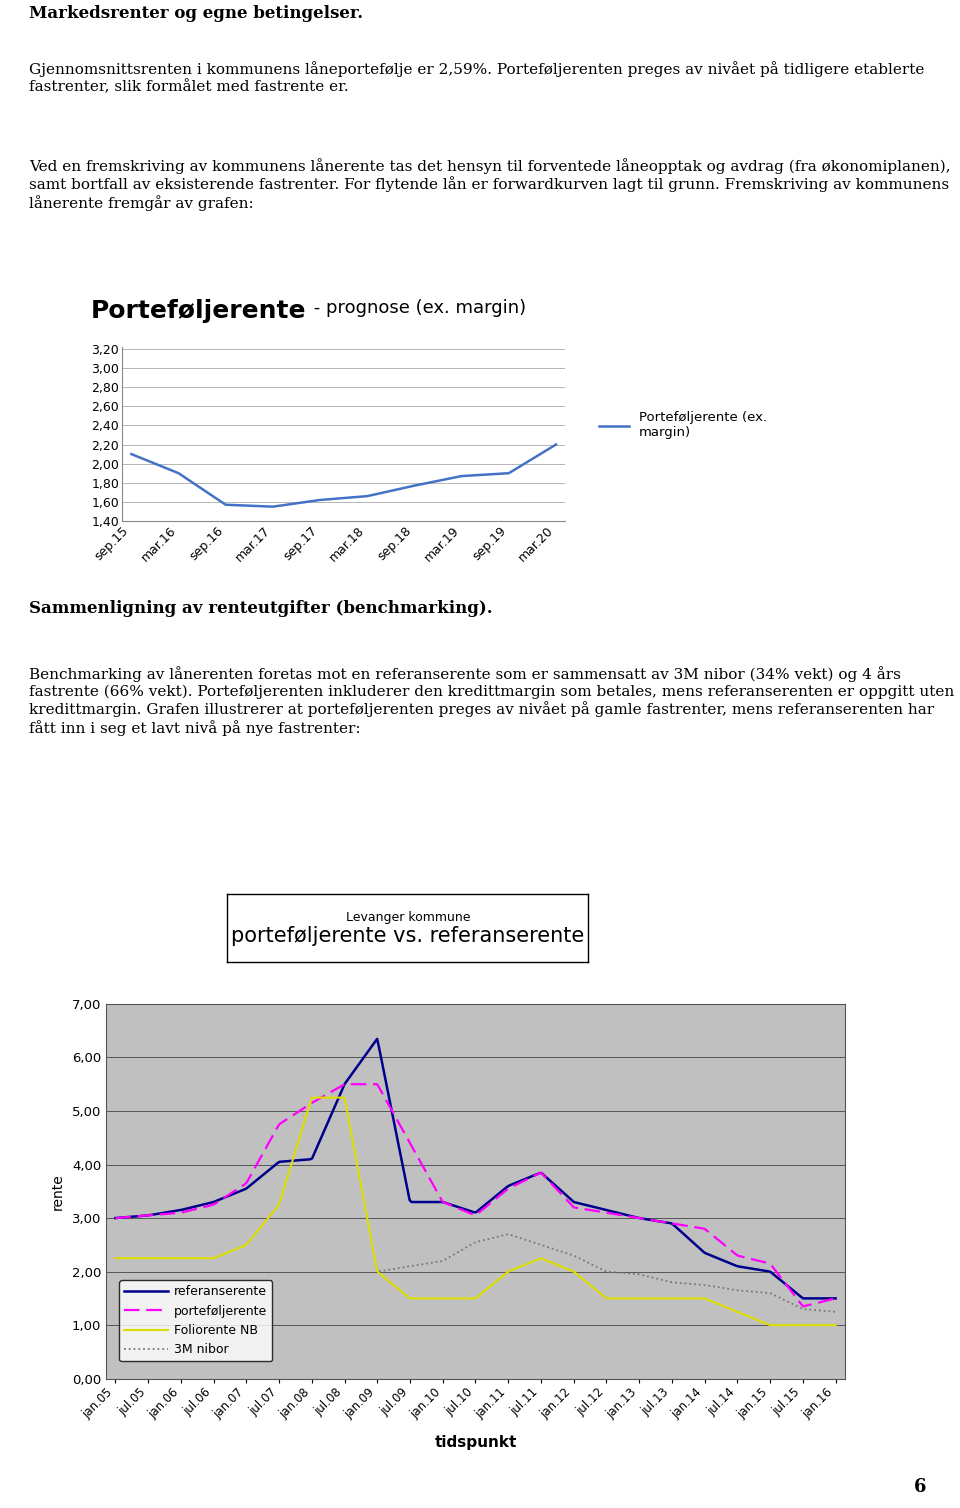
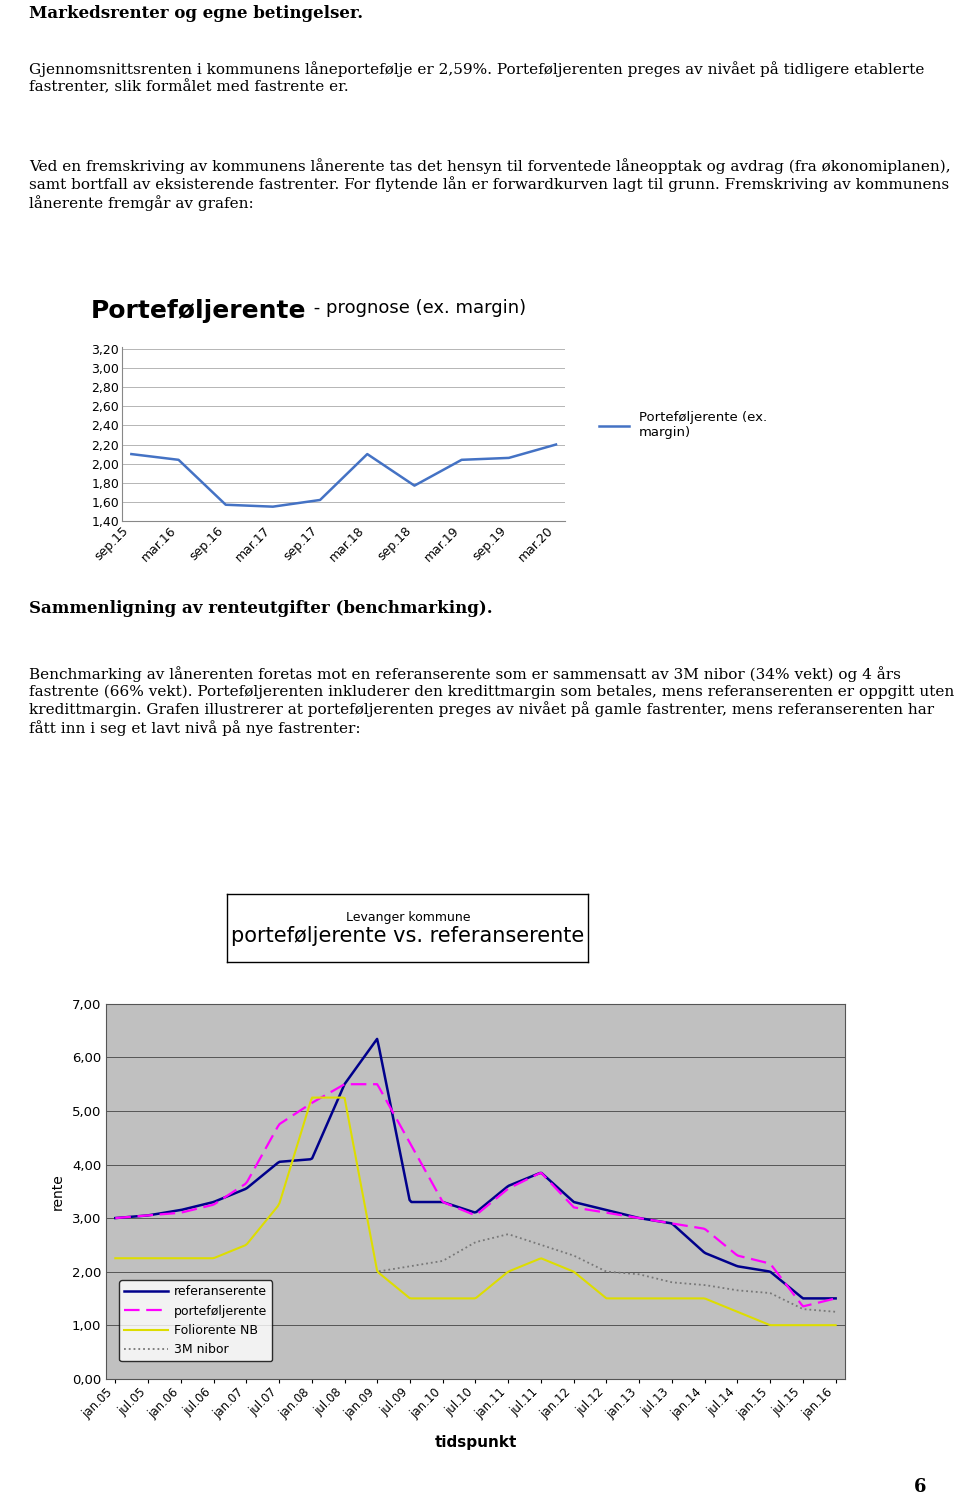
mar.16: 1,90 -> 2,04
mar.18: 1,66 -> 2,10
mar.19: 1,87 -> 2,04
sep.19: 1,90 -> 2,06
